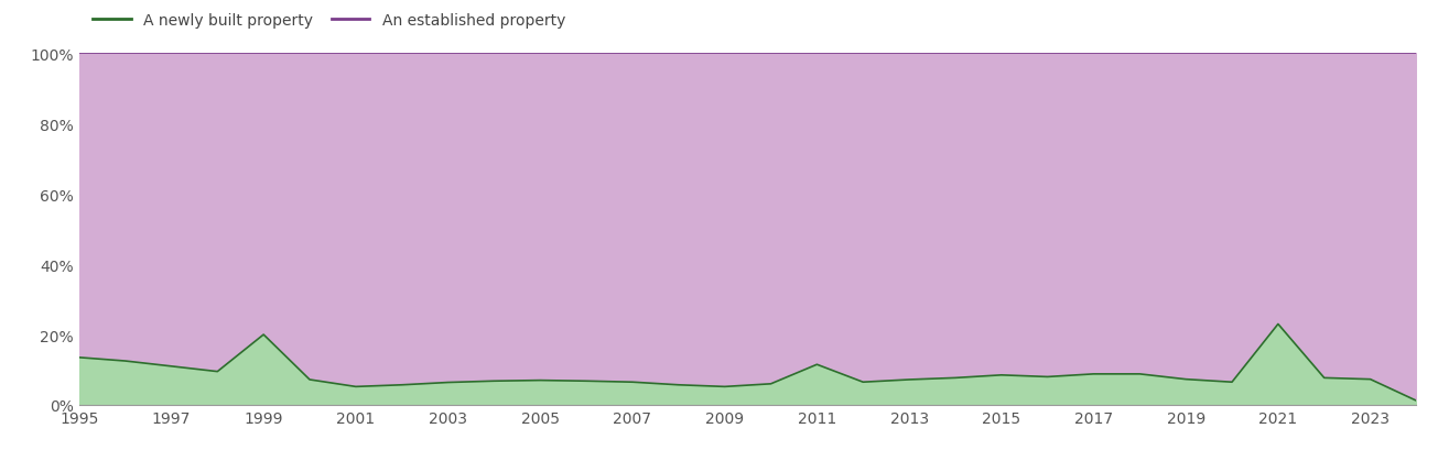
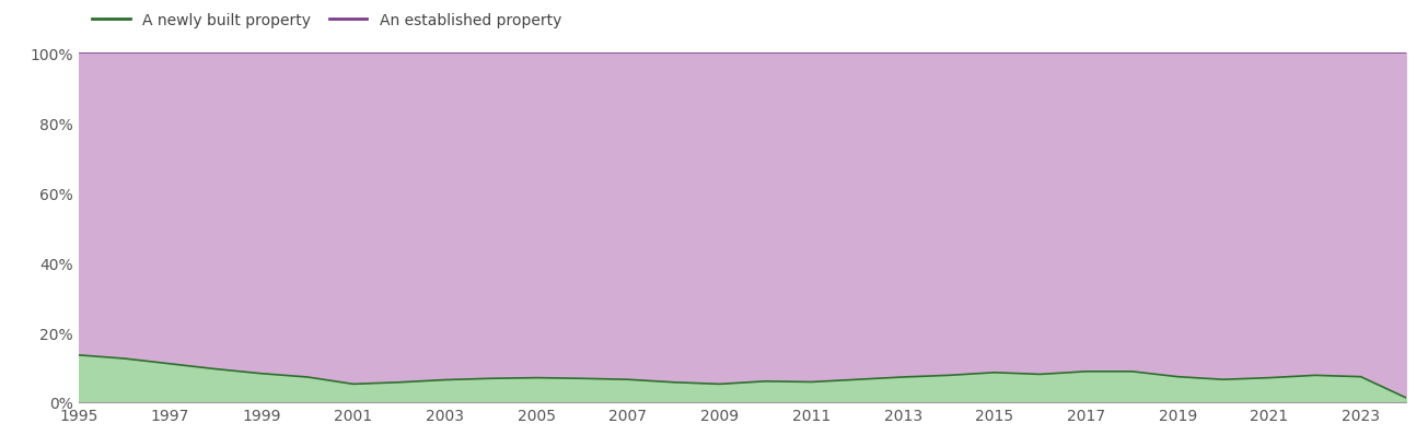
A newly built property/1999: 20.0% -> 8.2%
A newly built property/2011: 11.5% -> 5.8%
A newly built property/2021: 23.0% -> 7.0%
